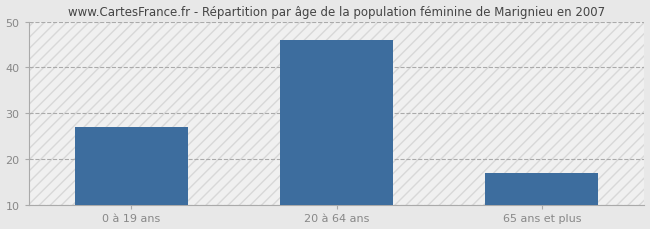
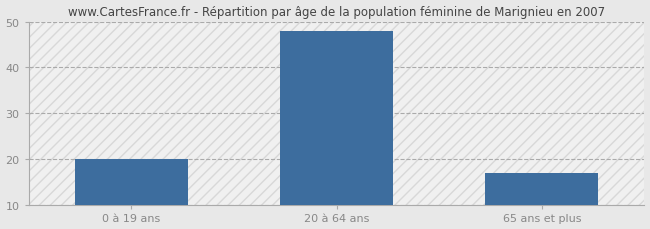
0 à 19 ans: 27 -> 20
20 à 64 ans: 46 -> 48
